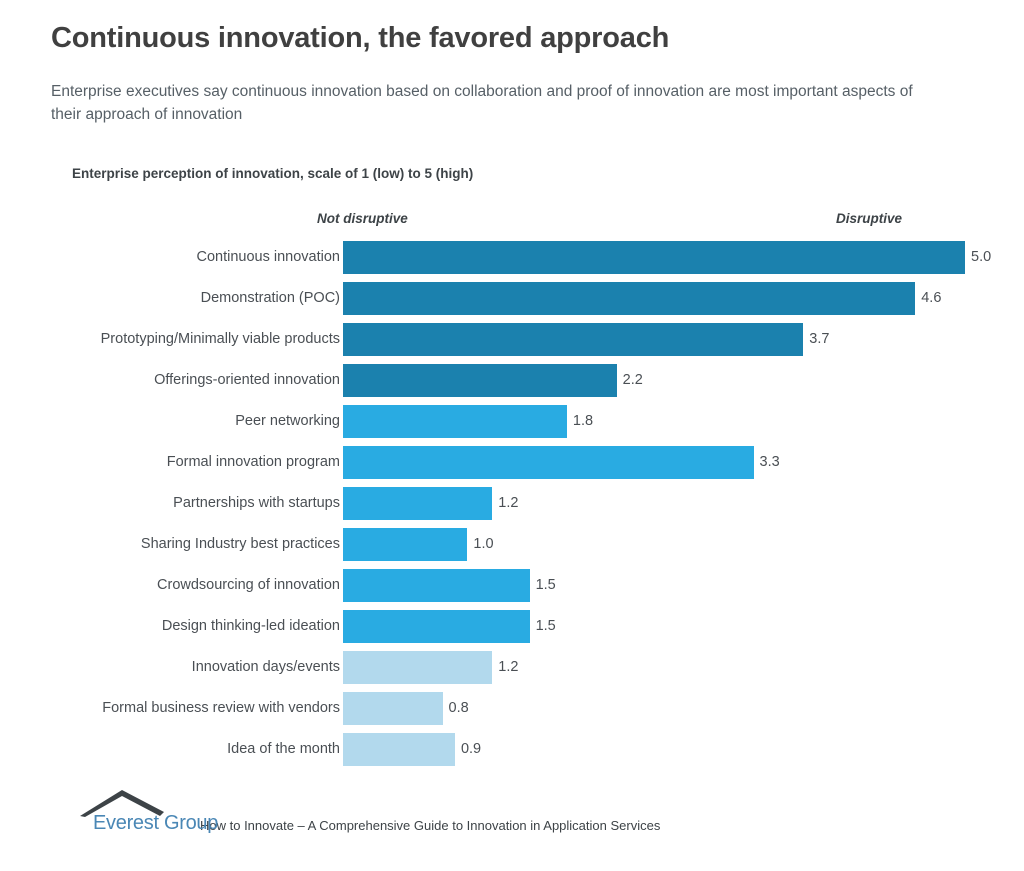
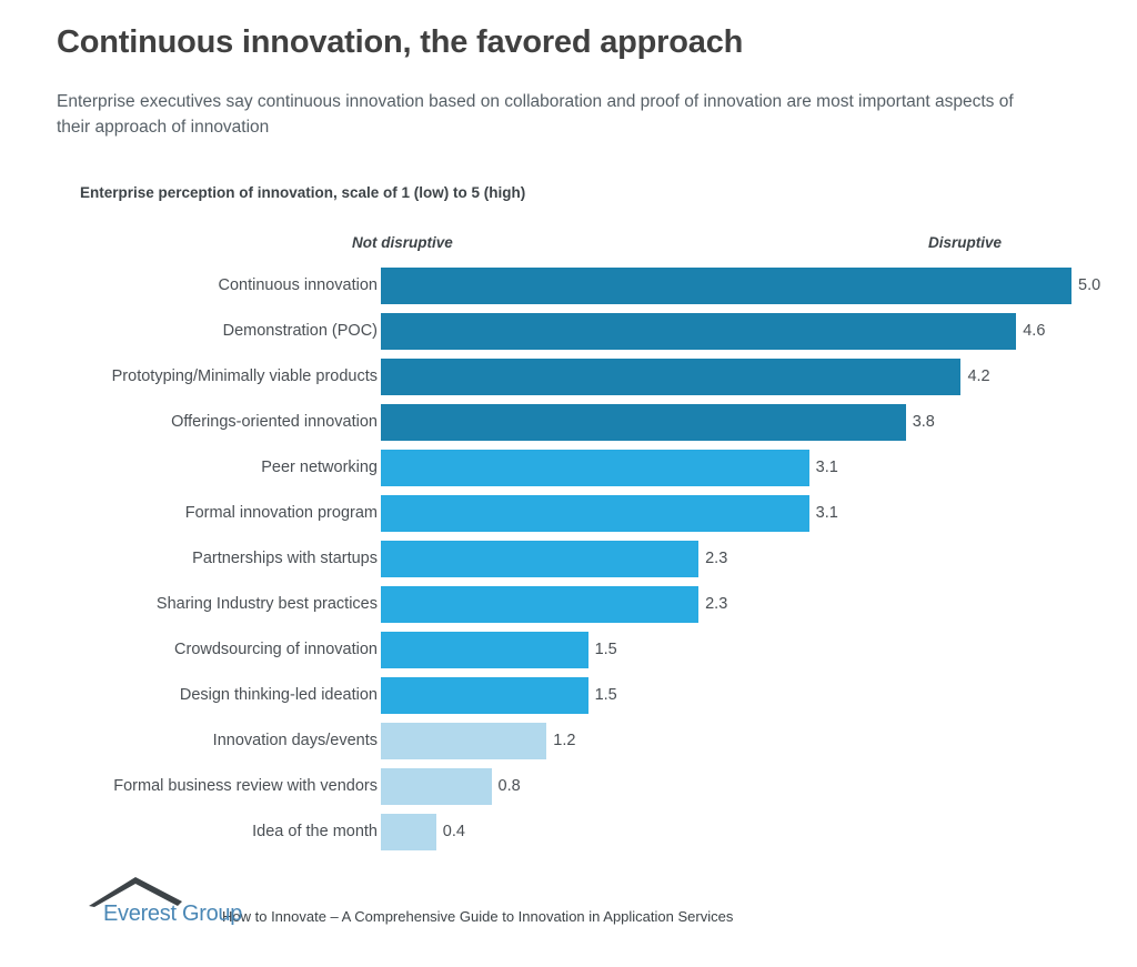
Prototyping/Minimally viable products: 3.7 -> 4.2
Offerings-oriented innovation: 2.2 -> 3.8
Peer networking: 1.8 -> 3.1
Formal innovation program: 3.3 -> 3.1
Partnerships with startups: 1.2 -> 2.3
Sharing Industry best practices: 1.0 -> 2.3
Idea of the month: 0.9 -> 0.4
